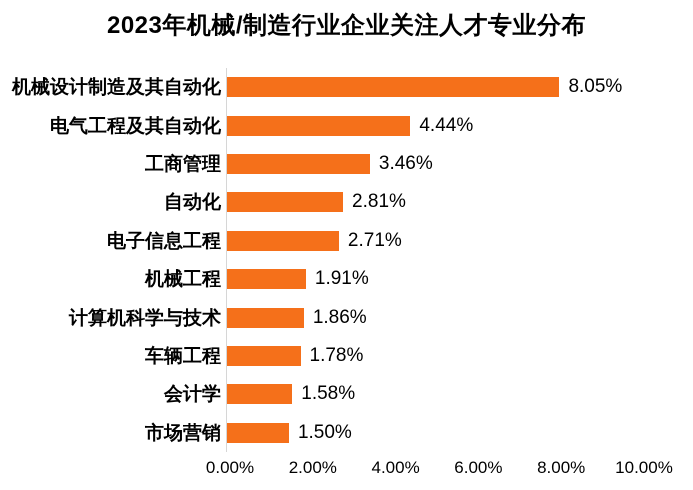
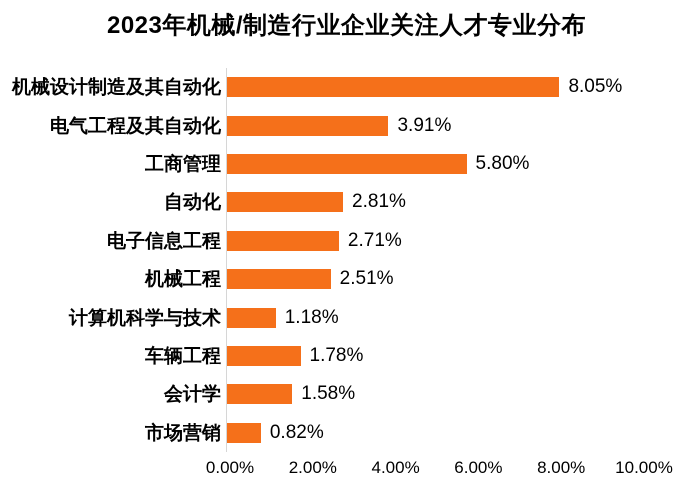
电气工程及其自动化: 4.44% -> 3.91%
工商管理: 3.46% -> 5.80%
机械工程: 1.91% -> 2.51%
计算机科学与技术: 1.86% -> 1.18%
市场营销: 1.50% -> 0.82%
